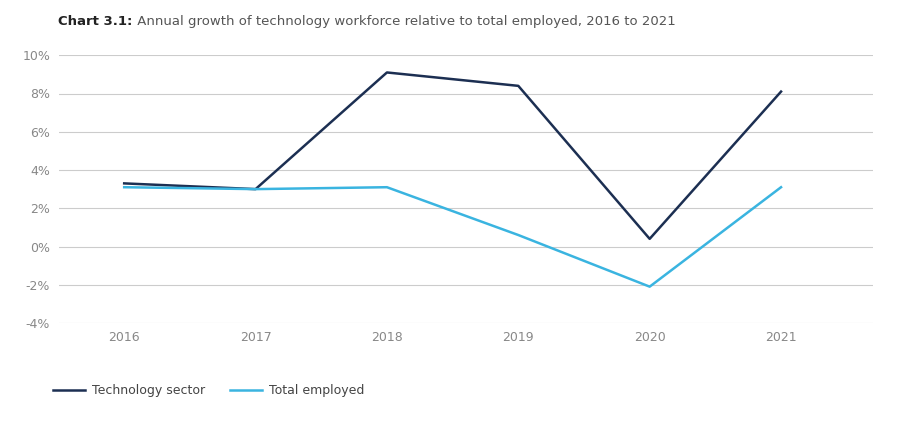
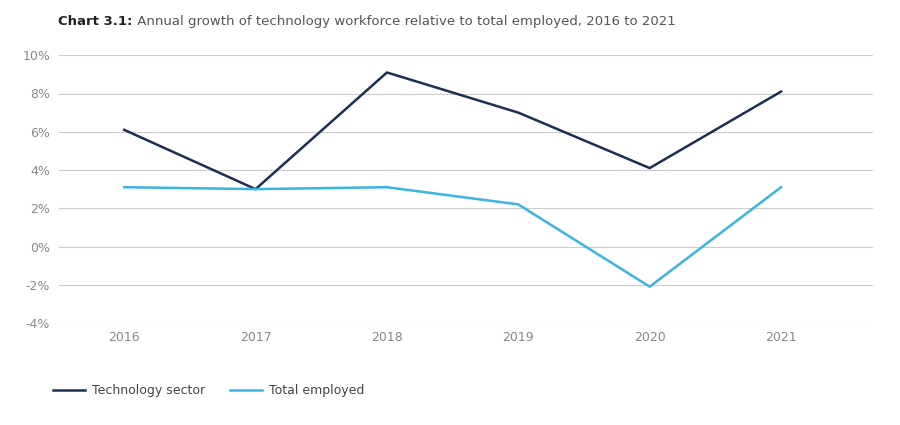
Technology sector/2016: 3.3% -> 6.1%
Technology sector/2019: 8.4% -> 7.0%
Total employed/2019: 0.6% -> 2.2%
Technology sector/2020: 0.4% -> 4.1%
